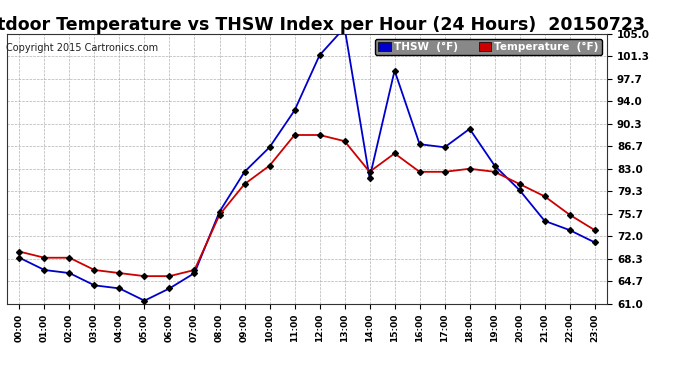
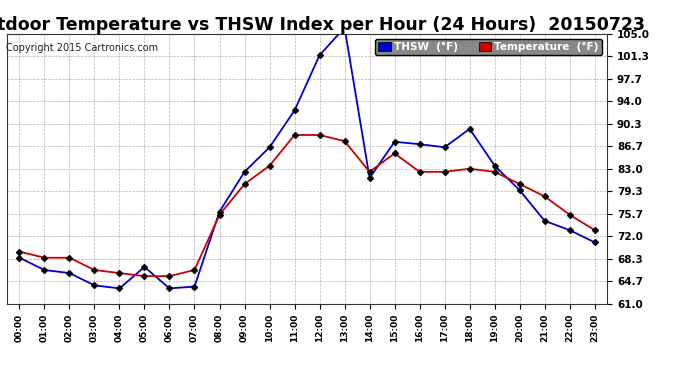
THSW (°F)/05:00: 61.5 -> 67.0
THSW (°F)/07:00: 66.0 -> 63.8
THSW (°F)/15:00: 99.0 -> 87.4
